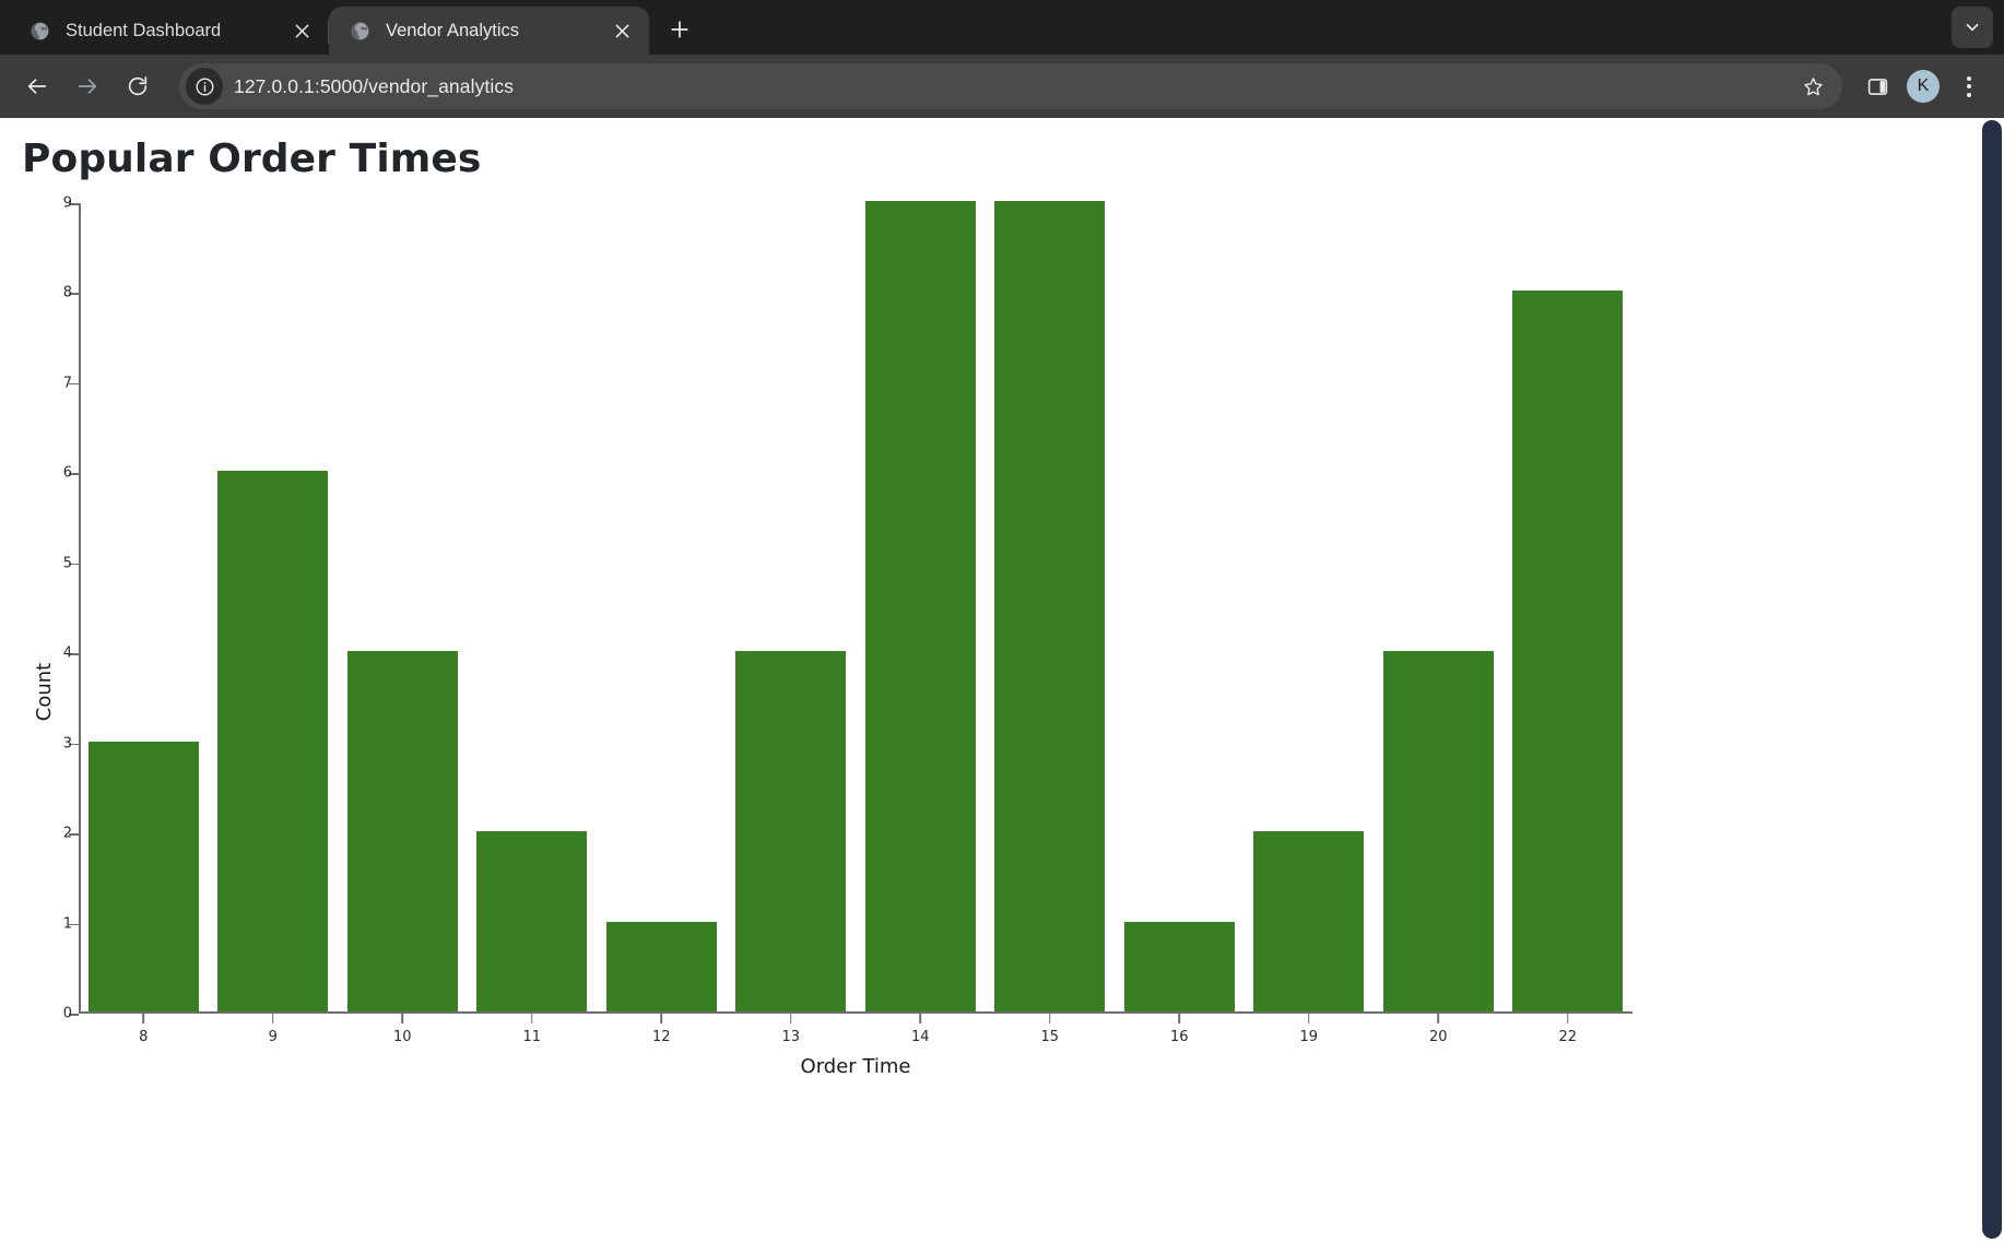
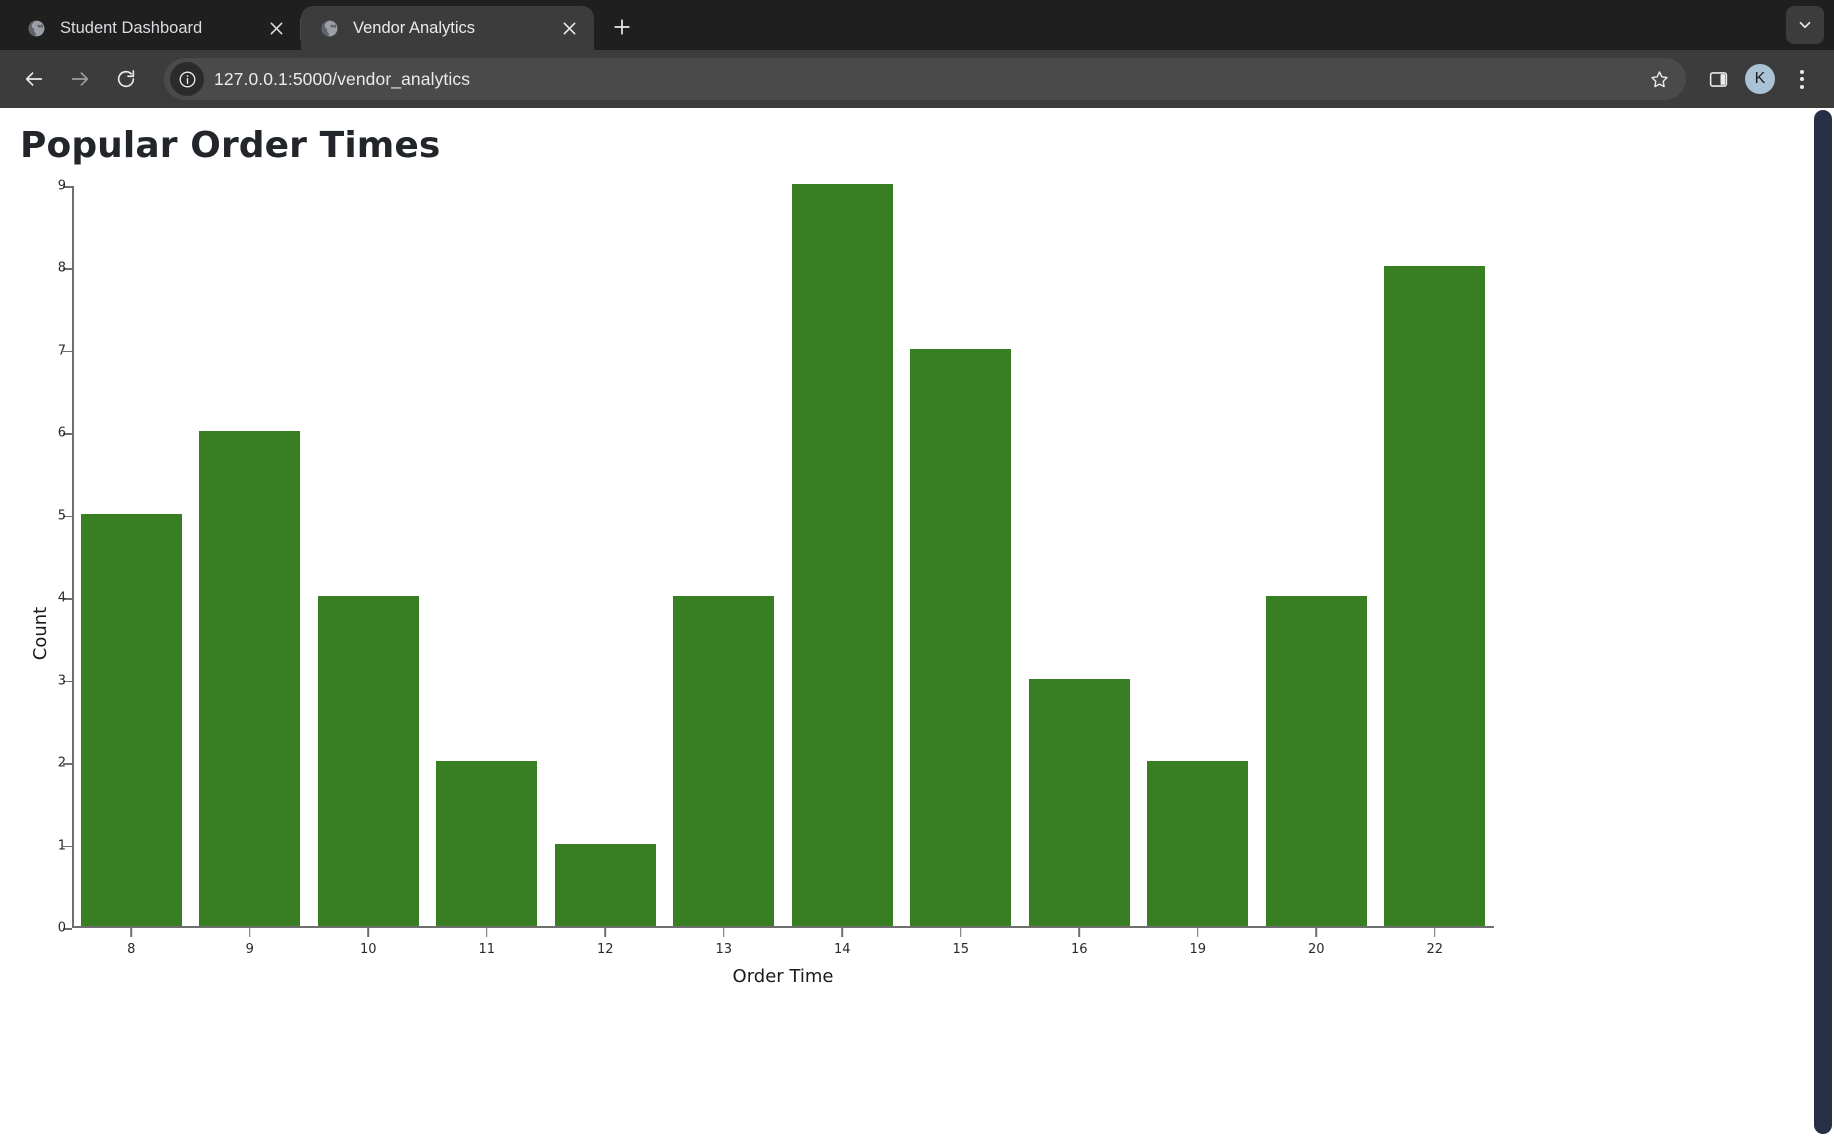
8: 3 -> 5
15: 9 -> 7
16: 1 -> 3
